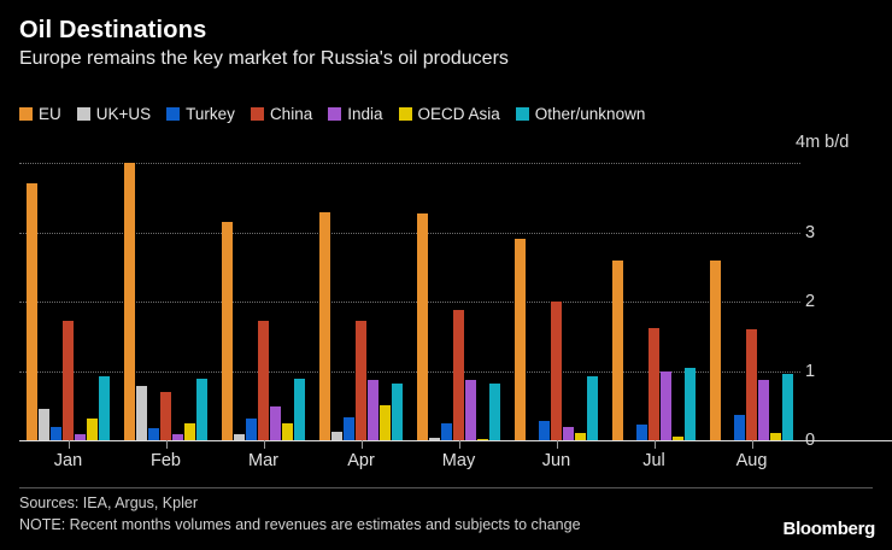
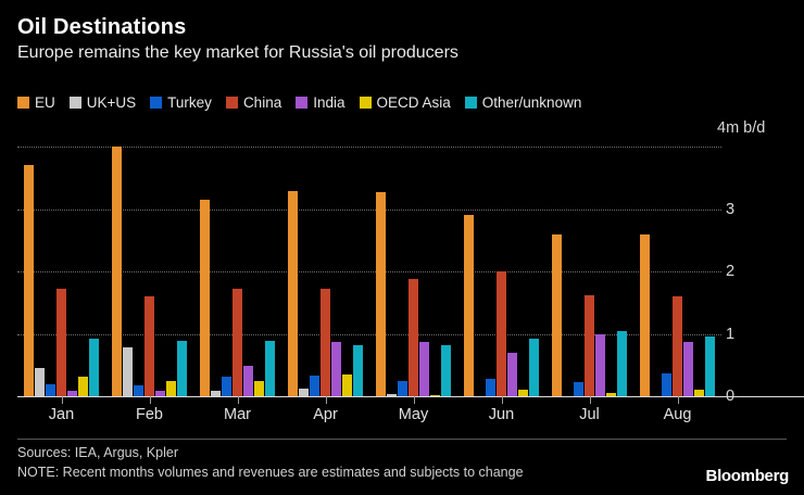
China/Feb: 0.7 -> 1.6
OECD Asia/Apr: 0.5 -> 0.3
India/Jun: 0.2 -> 0.7
